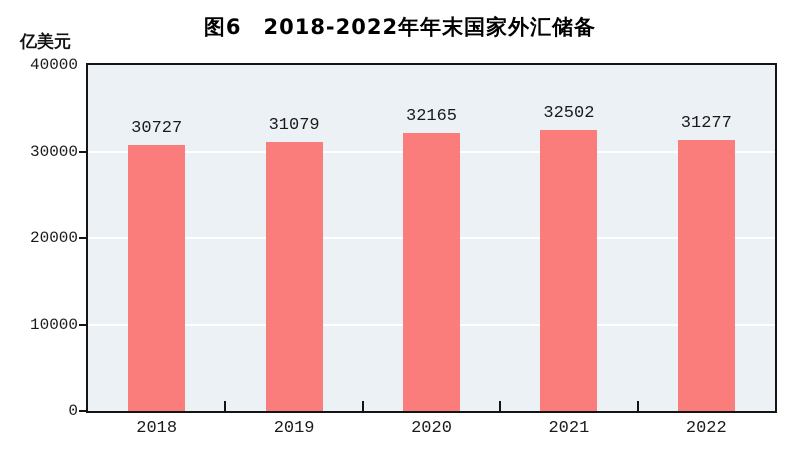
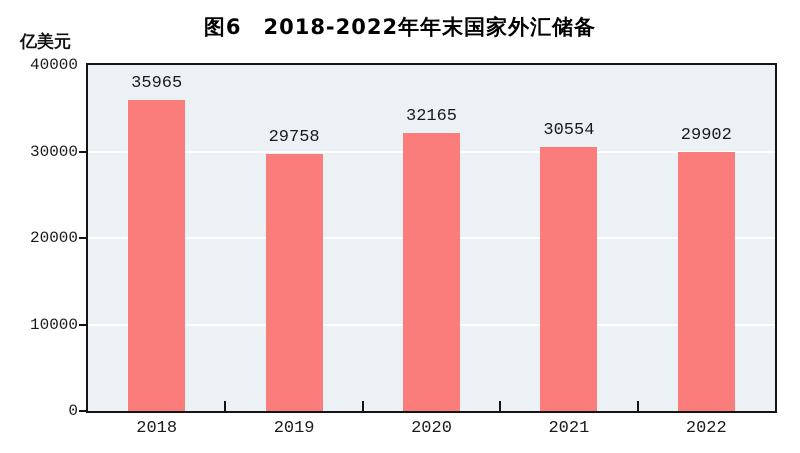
2018: 30727 -> 35965
2019: 31079 -> 29758
2021: 32502 -> 30554
2022: 31277 -> 29902
